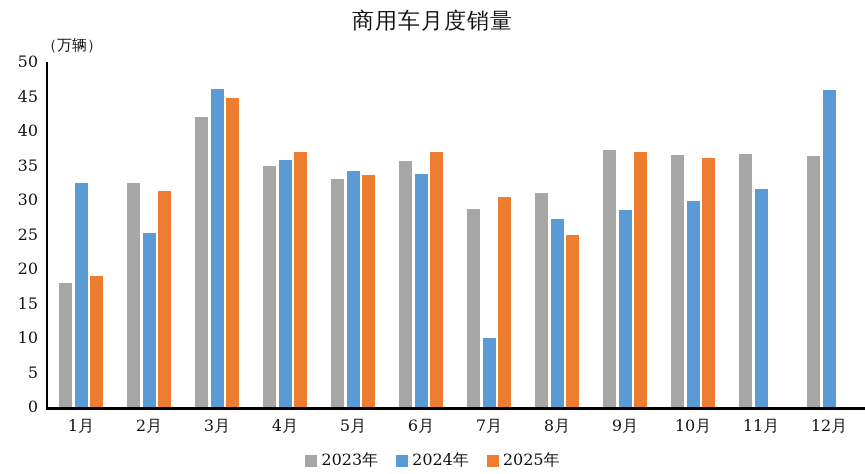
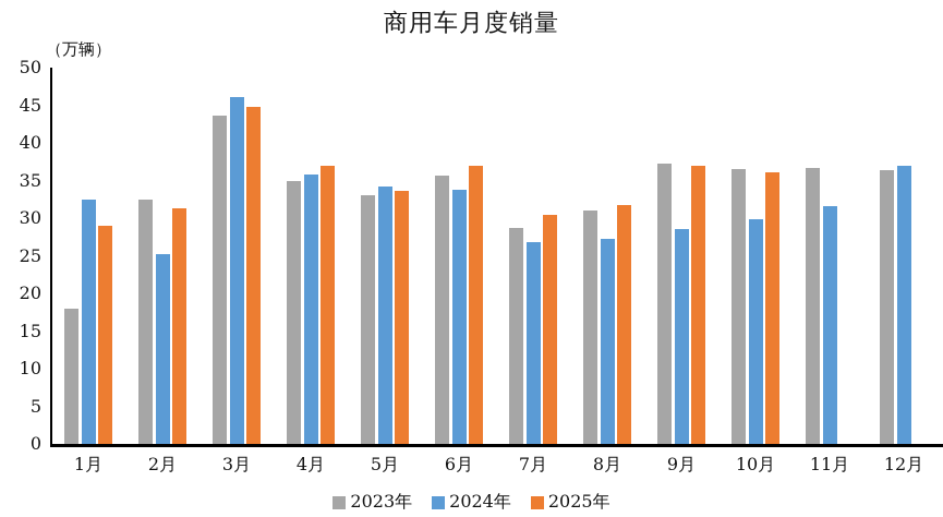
2025年/1月: 19 -> 29
2023年/3月: 42 -> 44
2024年/7月: 10 -> 27
2025年/8月: 25 -> 32
2024年/12月: 46 -> 37
